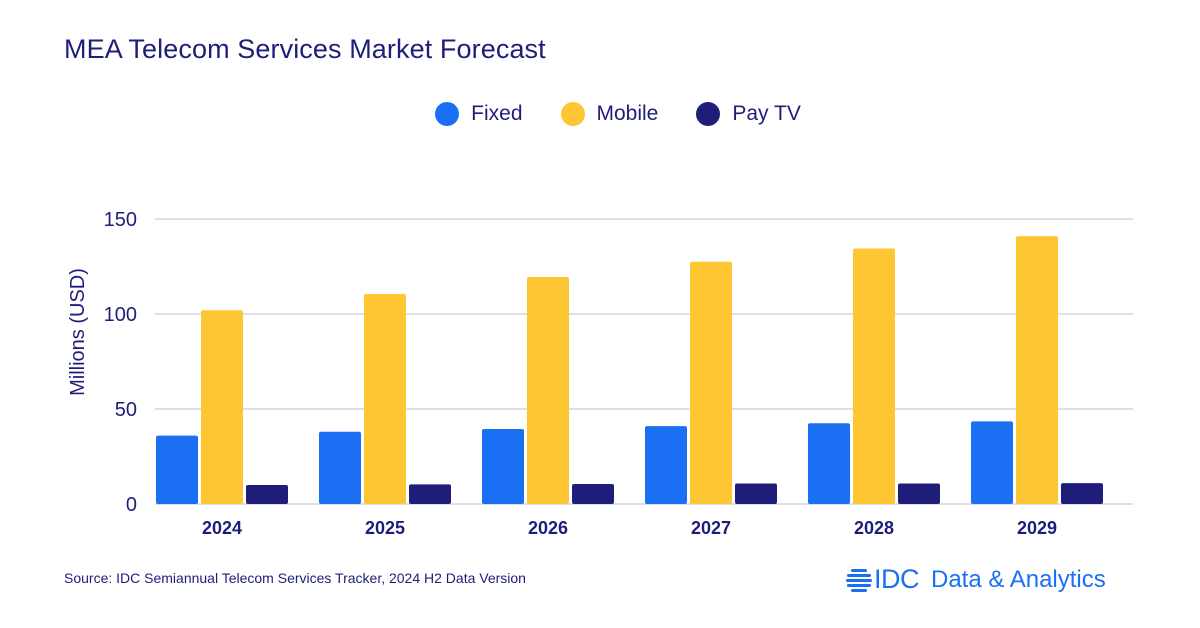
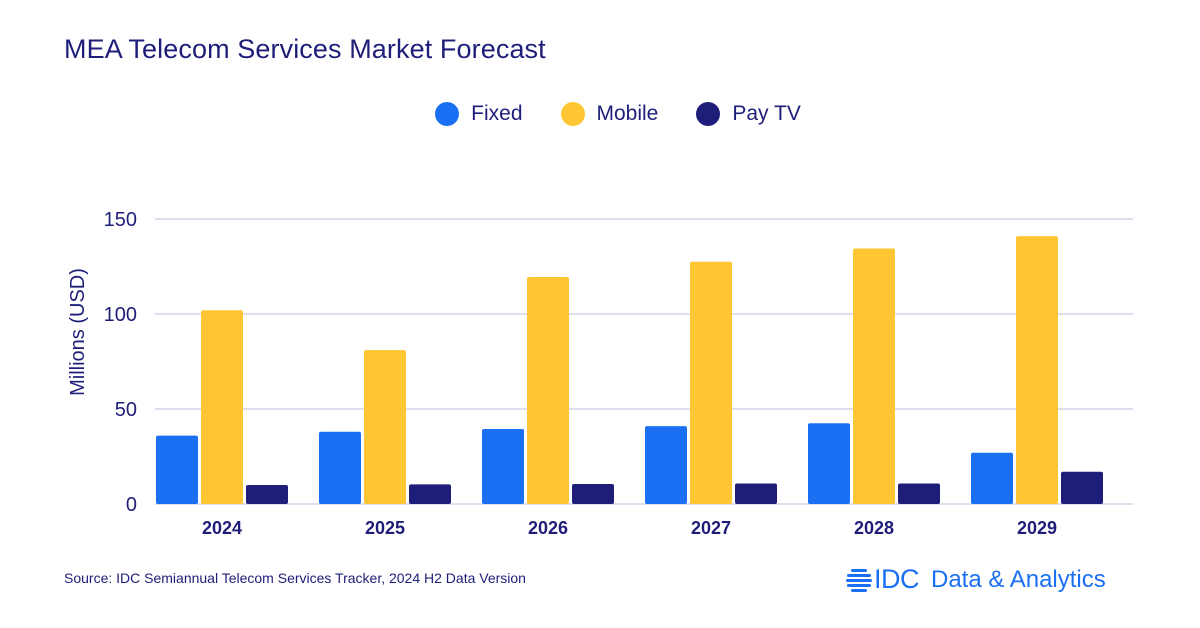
Mobile/2025: 110 -> 81
Fixed/2029: 44 -> 27
Pay TV/2029: 11 -> 17
